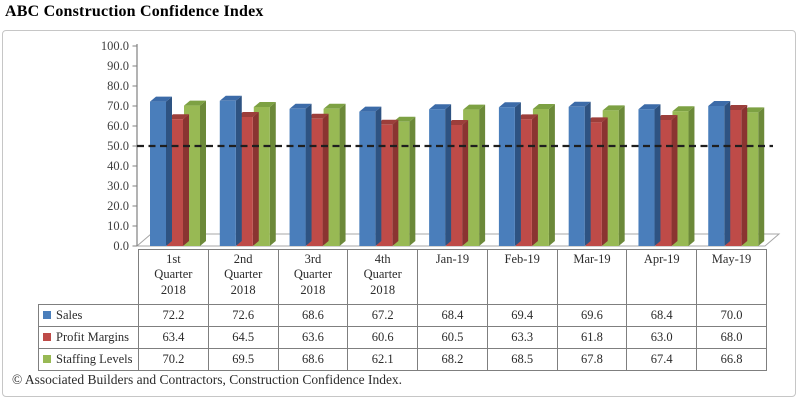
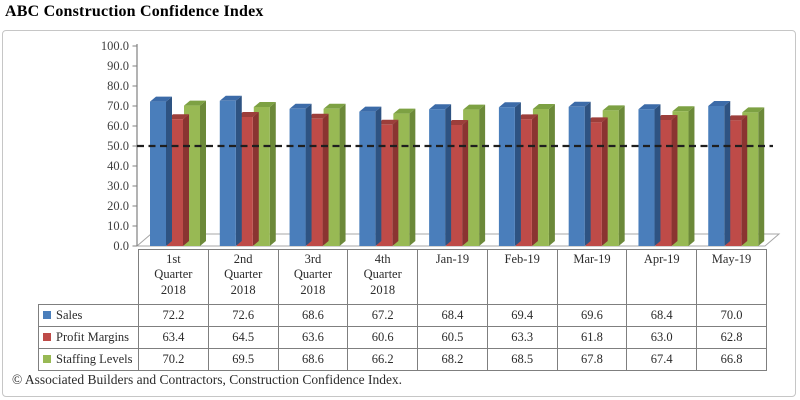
Staffing Levels/4th Quarter 2018: 62.1 -> 66.2
Profit Margins/May-19: 68.0 -> 62.8
